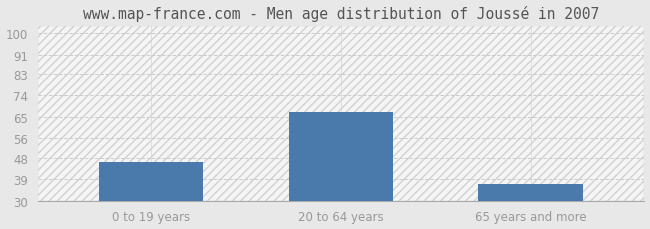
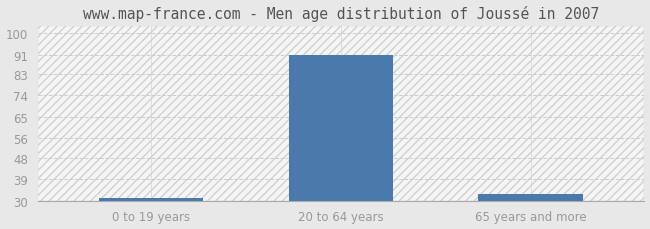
0 to 19 years: 46 -> 31
20 to 64 years: 67 -> 91
65 years and more: 37 -> 33
